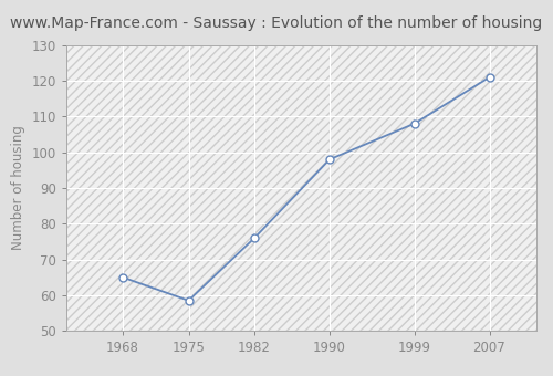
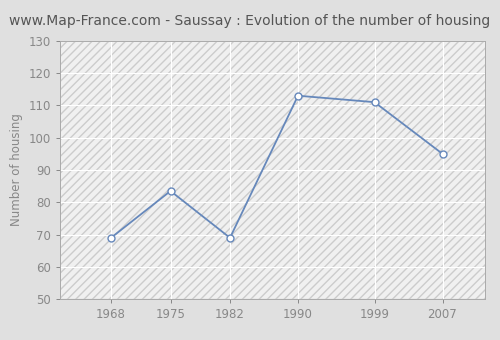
1968: 65.0 -> 69.0
1975: 58.5 -> 83.5
1982: 76.0 -> 69.0
1990: 98.0 -> 113.0
1999: 108.0 -> 111.0
2007: 121.0 -> 95.0
